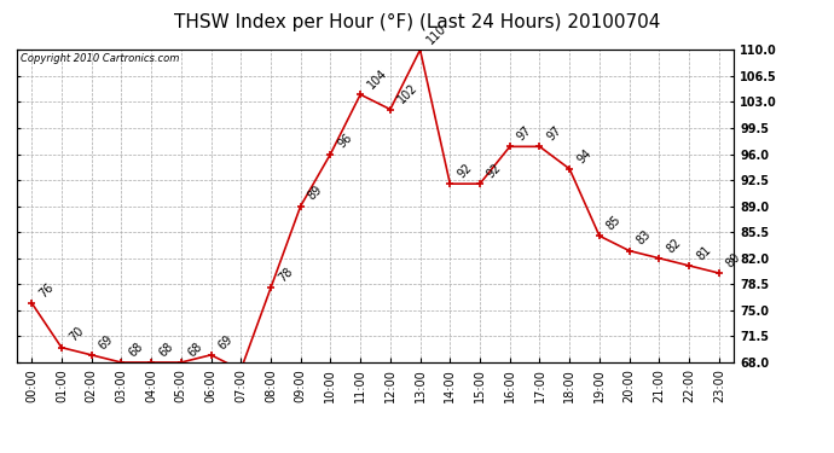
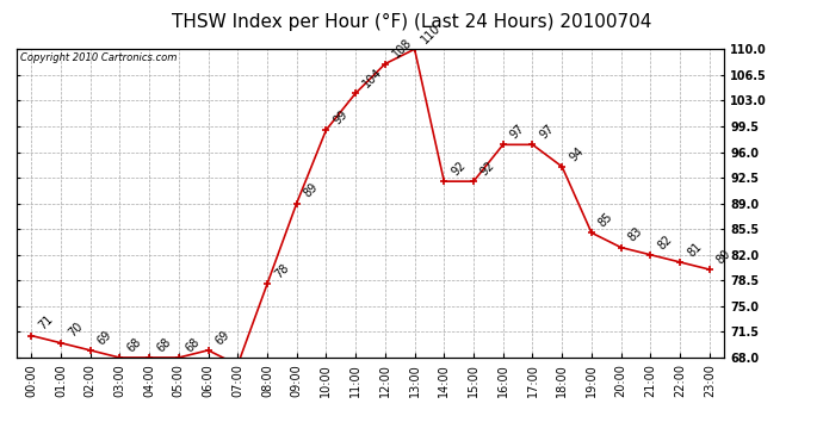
00:00: 76 -> 71
10:00: 96 -> 99
12:00: 102 -> 108
